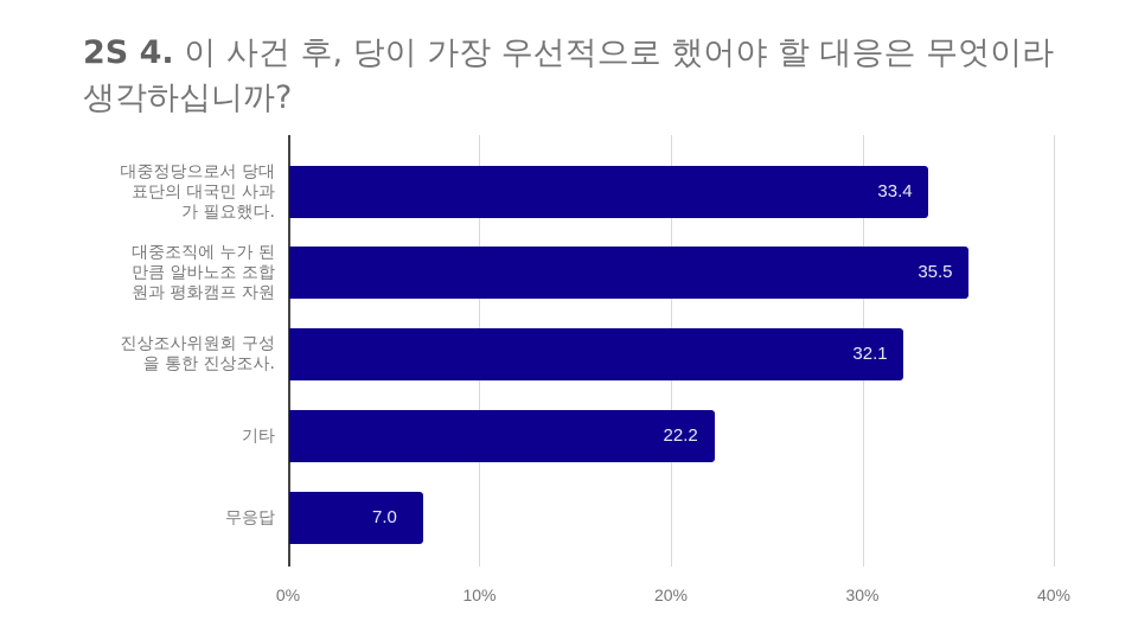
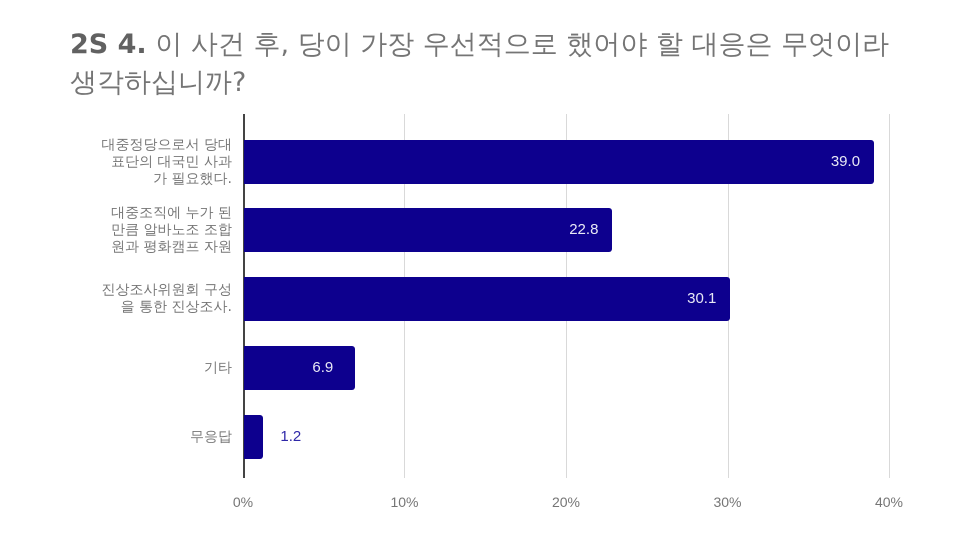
대중정당으로서 당대표단의 대국민 사과가 필요했다.: 33.4 -> 39.0
대중조직에 누가 된 만큼 알바노조 조합원과 평화캠프 자원: 35.5 -> 22.8
진상조사위원회 구성을 통한 진상조사.: 32.1 -> 30.1
기타: 22.2 -> 6.9
무응답: 7.0 -> 1.2
